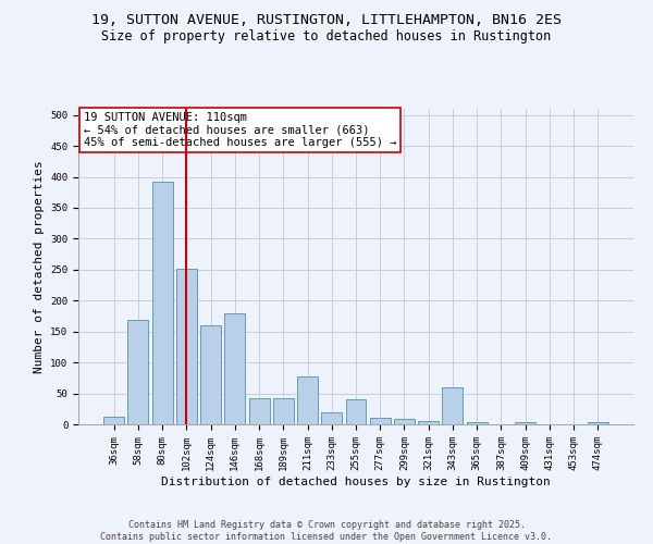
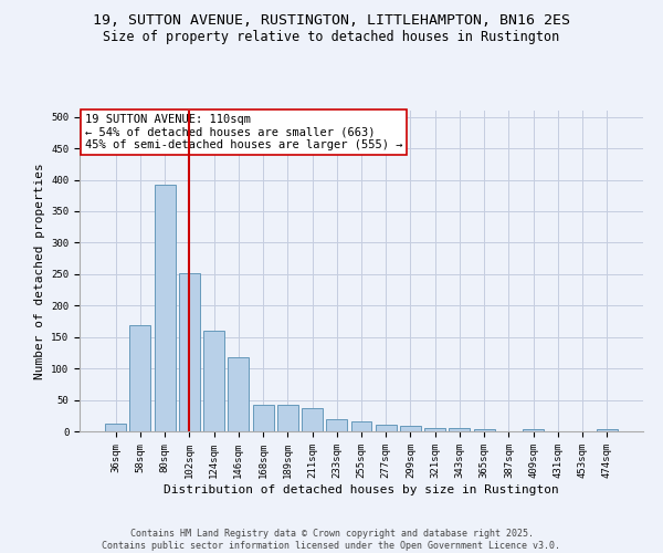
146sqm: 180 -> 117
211sqm: 78 -> 37
255sqm: 40 -> 15
343sqm: 60 -> 5
